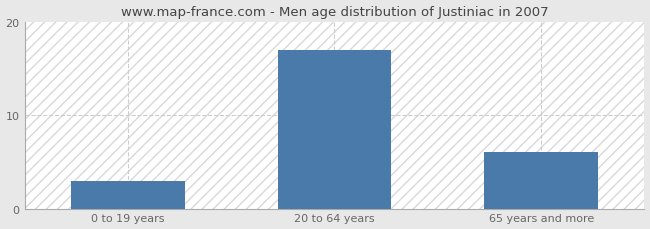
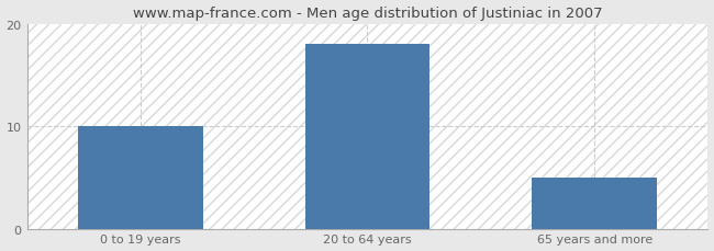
0 to 19 years: 3 -> 10
20 to 64 years: 17 -> 18
65 years and more: 6 -> 5
